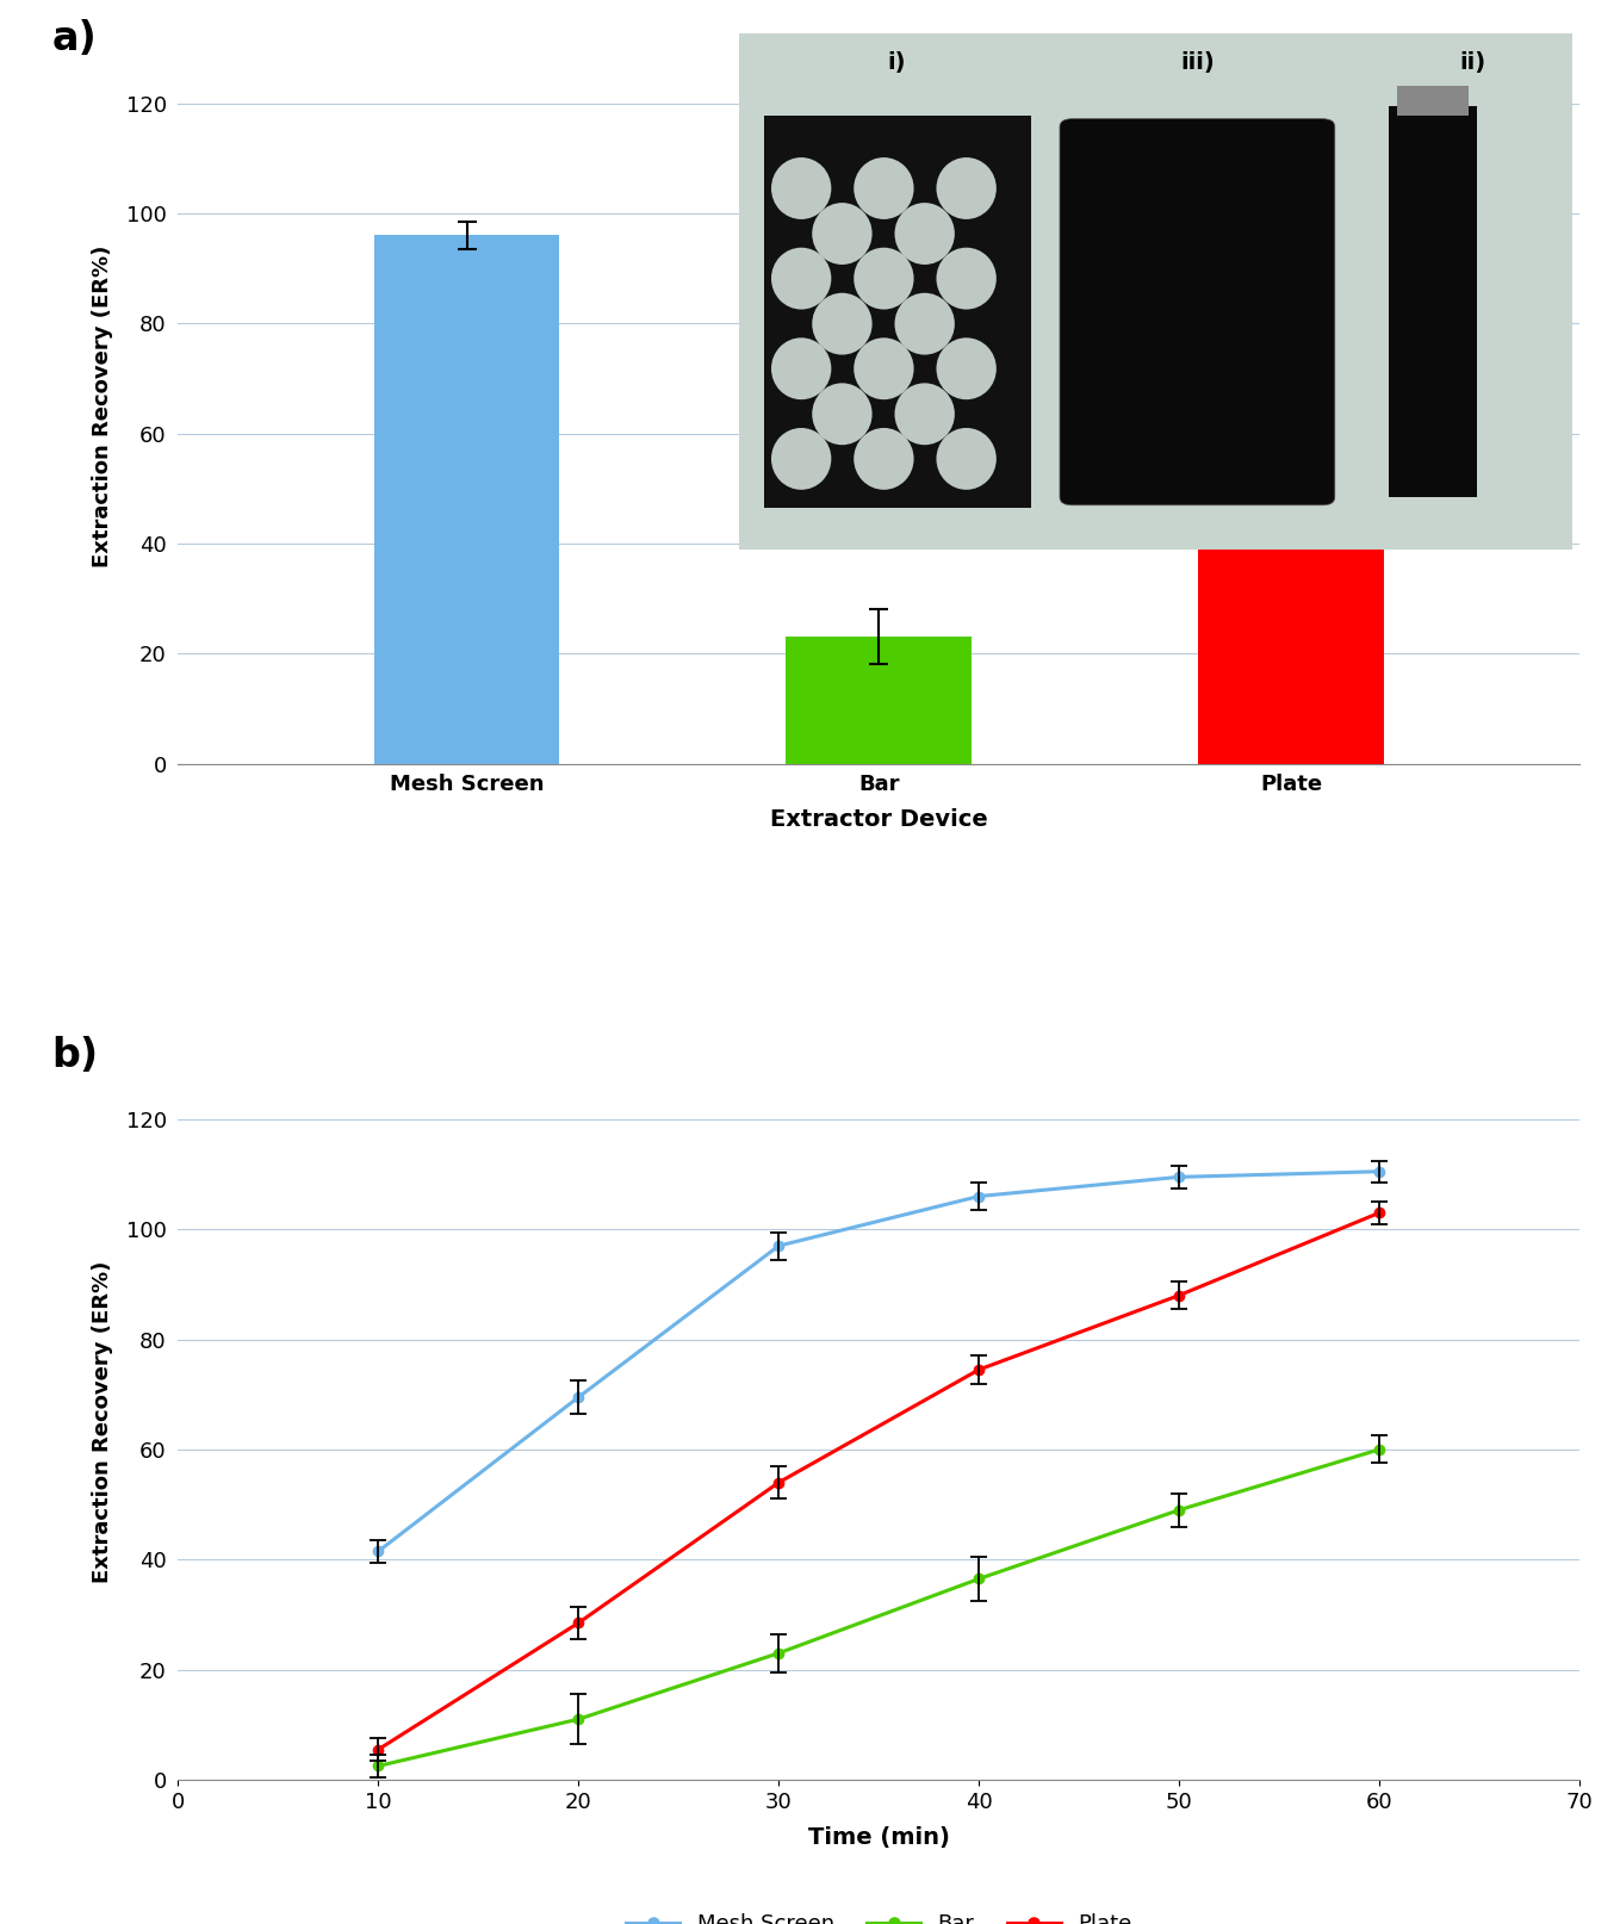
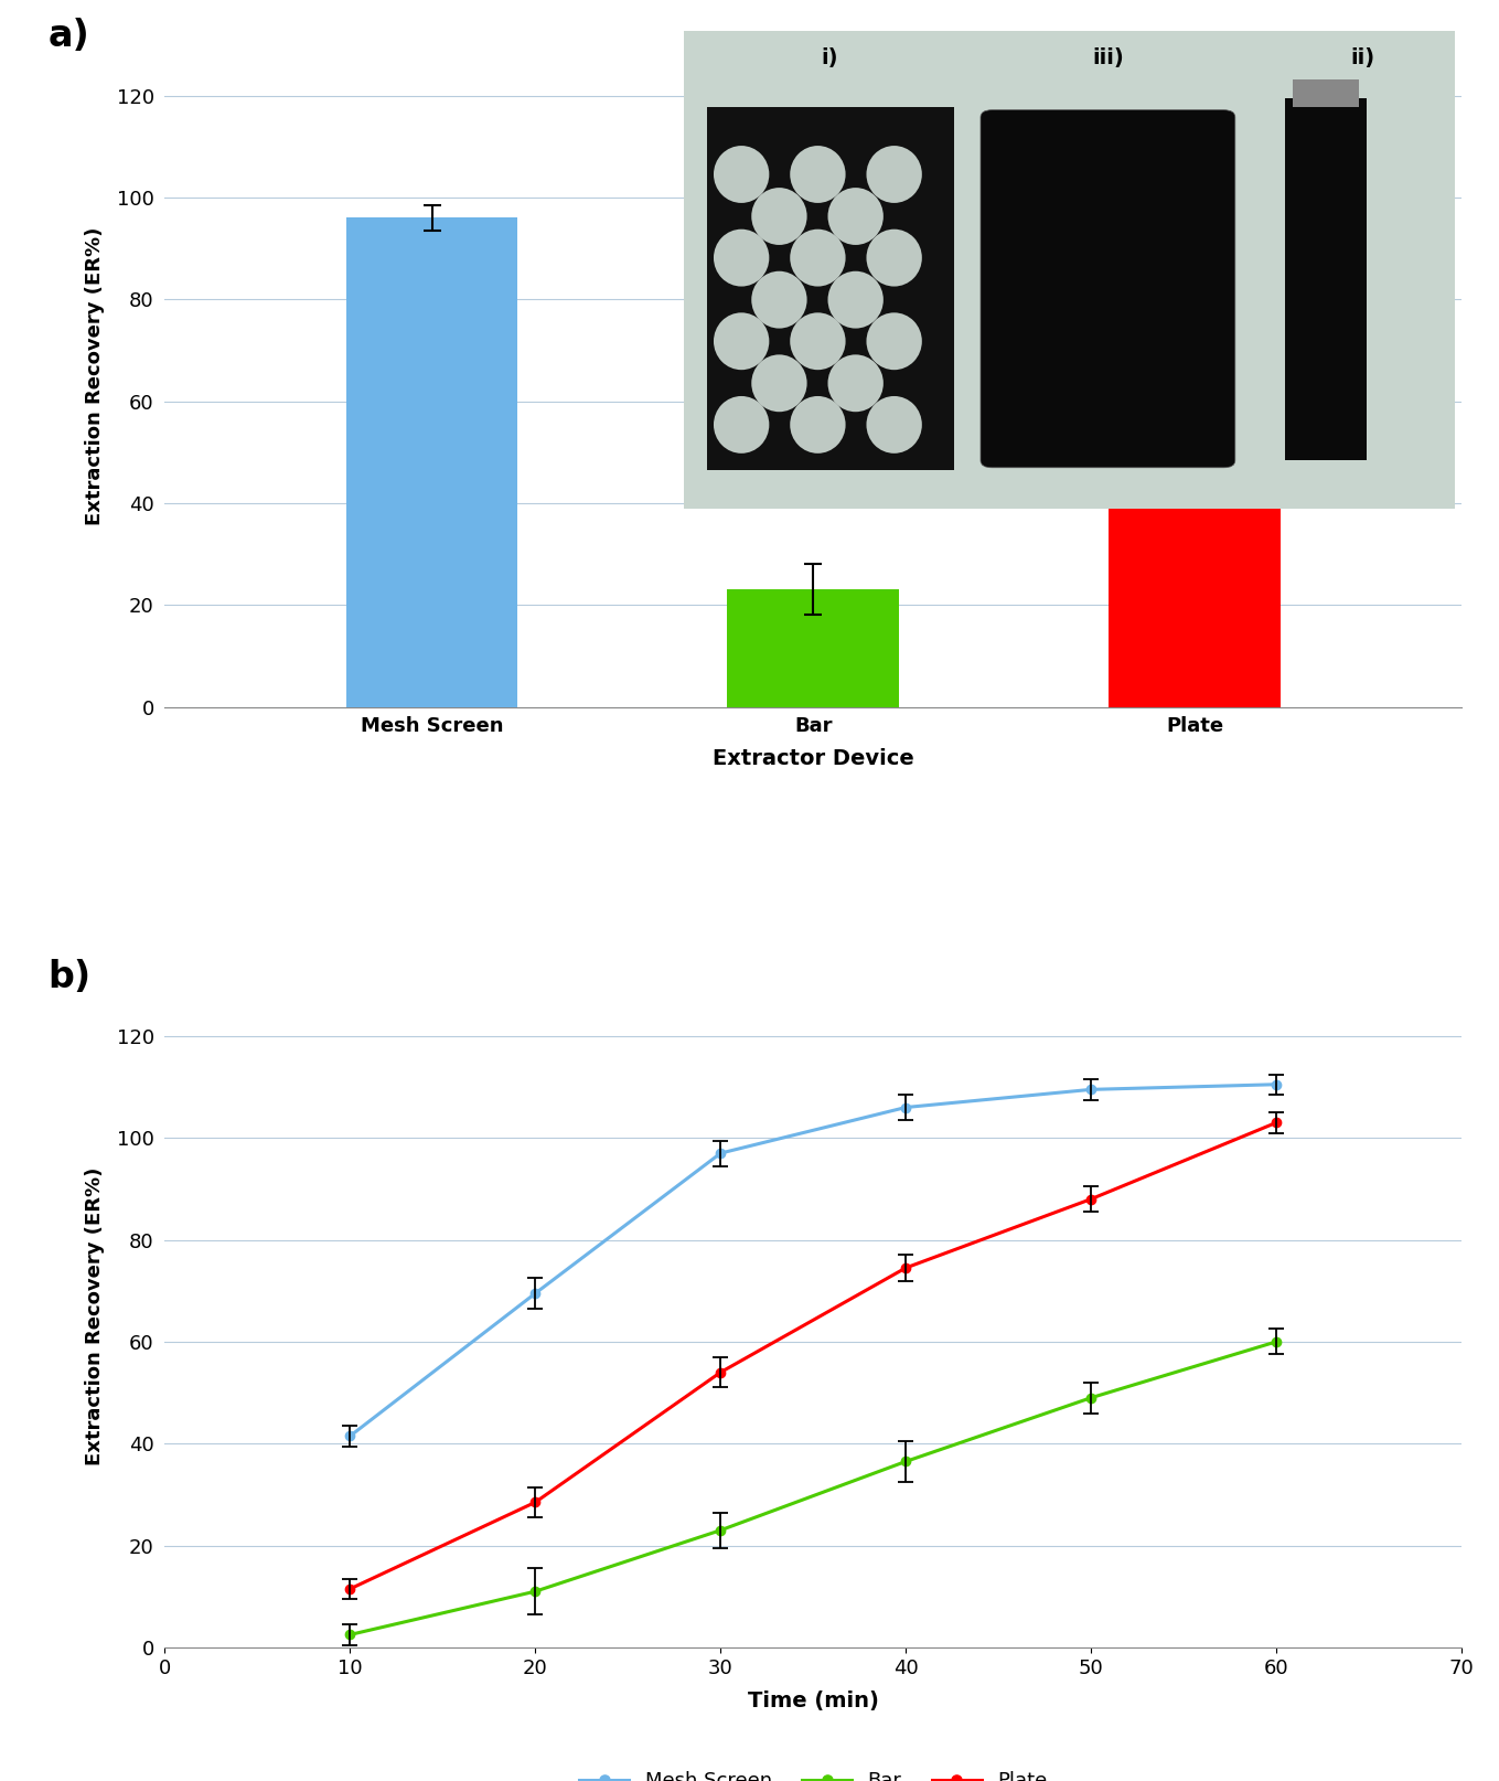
Plate/10: 5.5 -> 11.5
